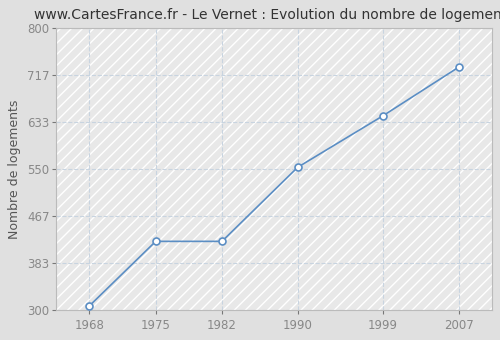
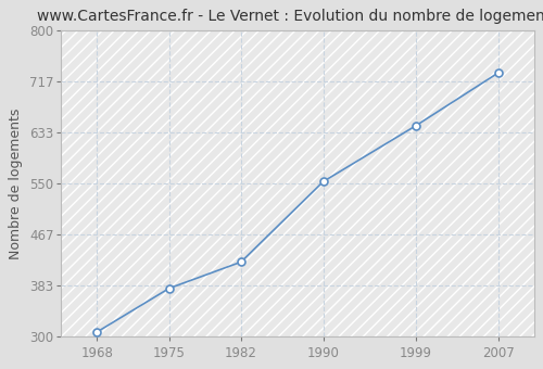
1975: 422 -> 379
